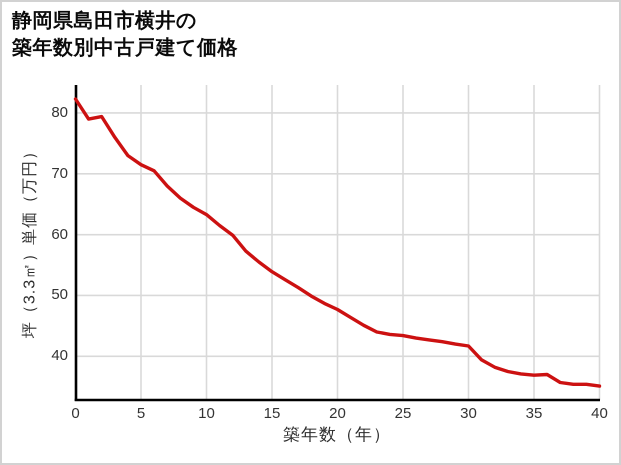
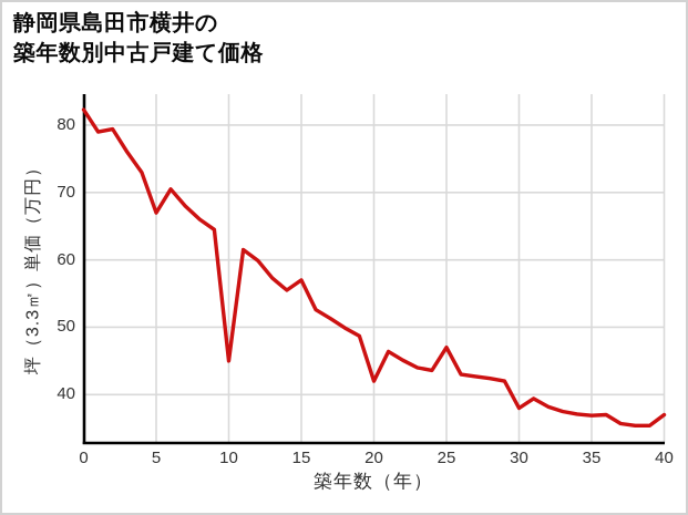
5: 72 -> 67
10: 63 -> 45
15: 54 -> 57
20: 48 -> 42
25: 43 -> 47
30: 42 -> 38
40: 35 -> 37
